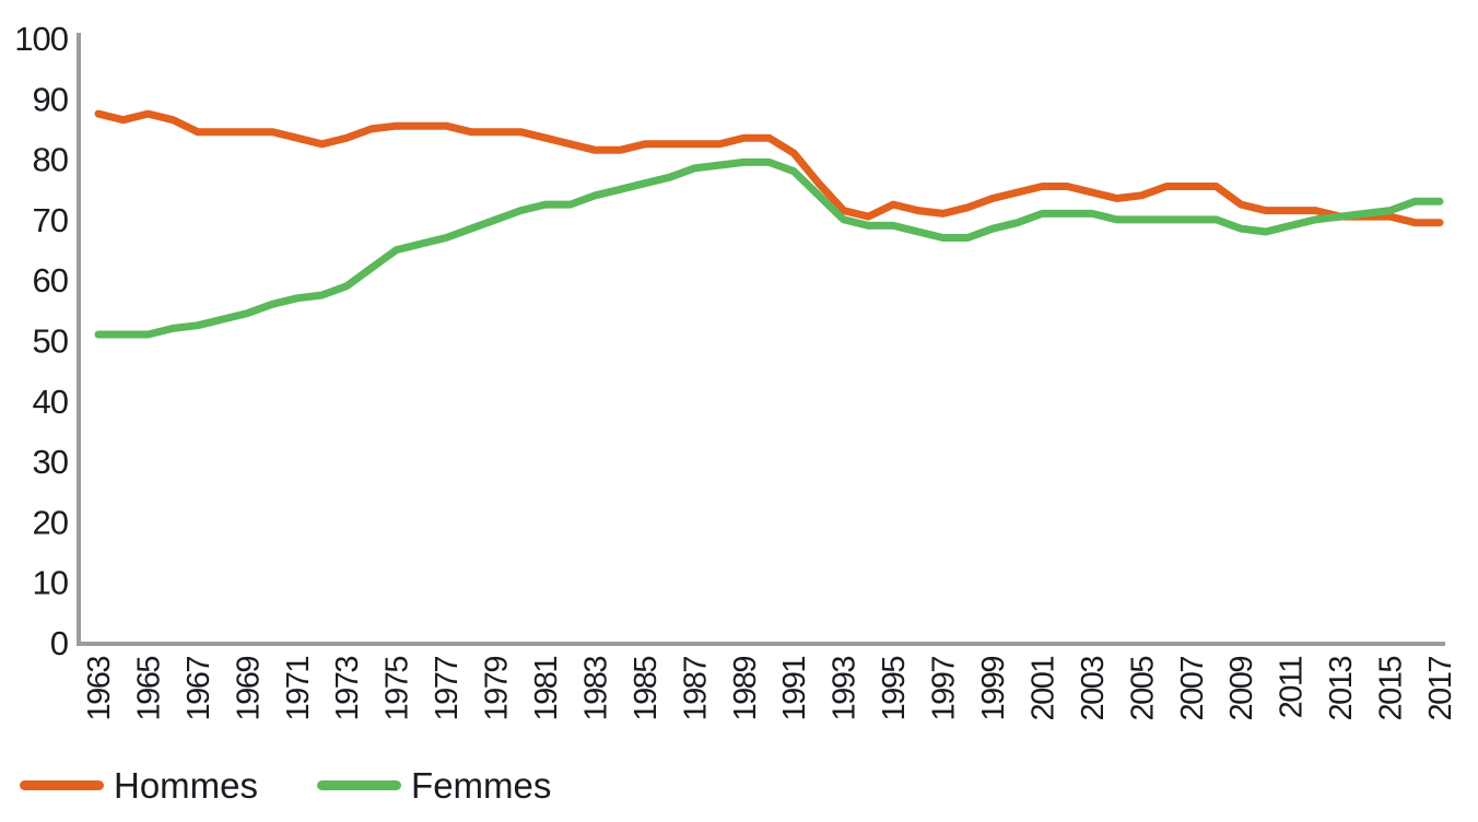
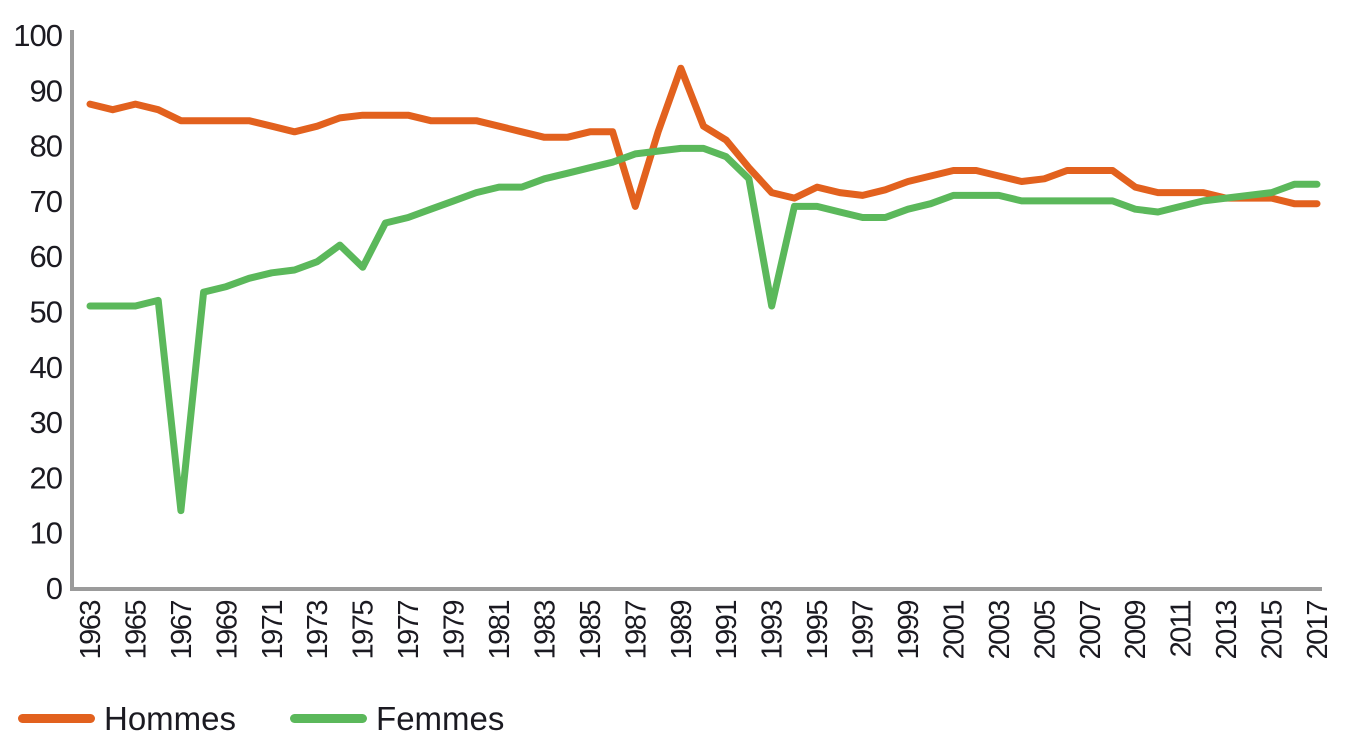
Femmes/1967: 52 -> 14
Femmes/1975: 65 -> 58
Hommes/1987: 82 -> 69
Hommes/1989: 84 -> 94
Femmes/1993: 70 -> 51
